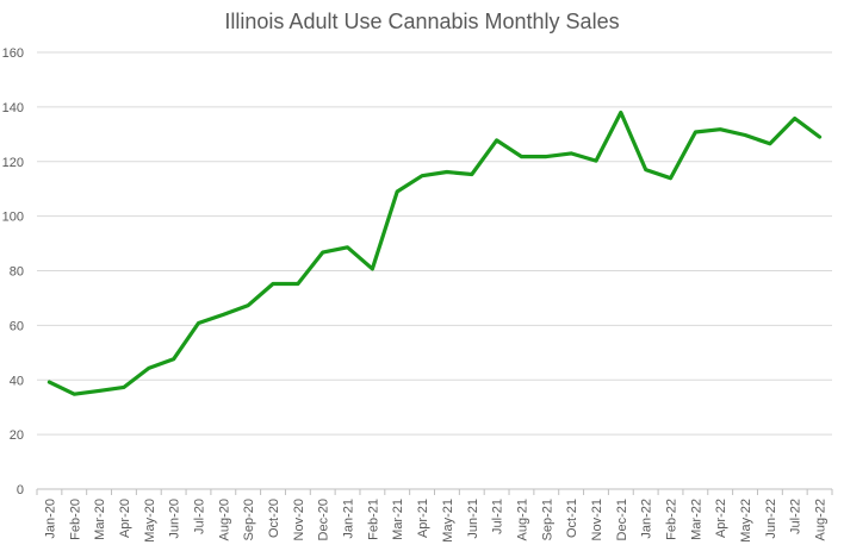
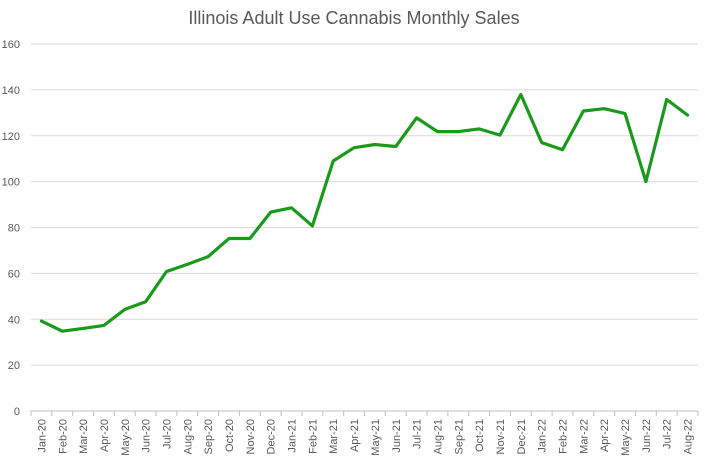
Jun-22: 126 -> 100
